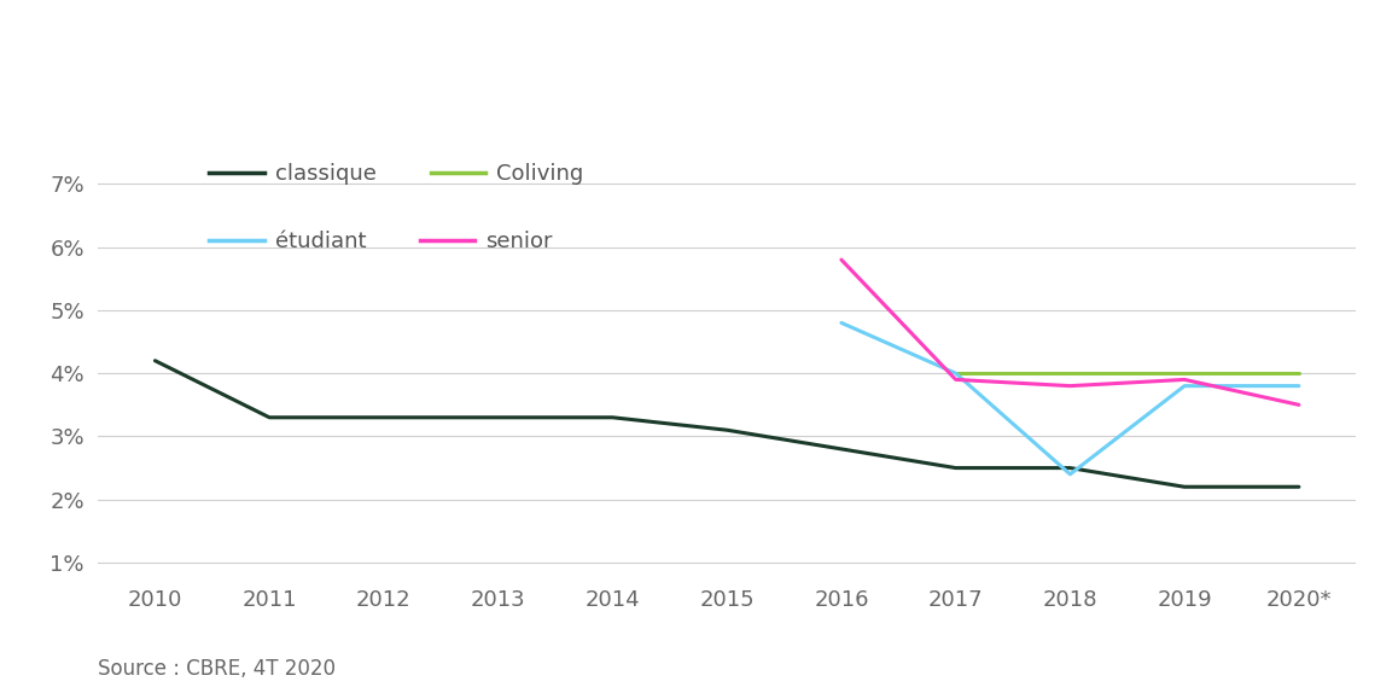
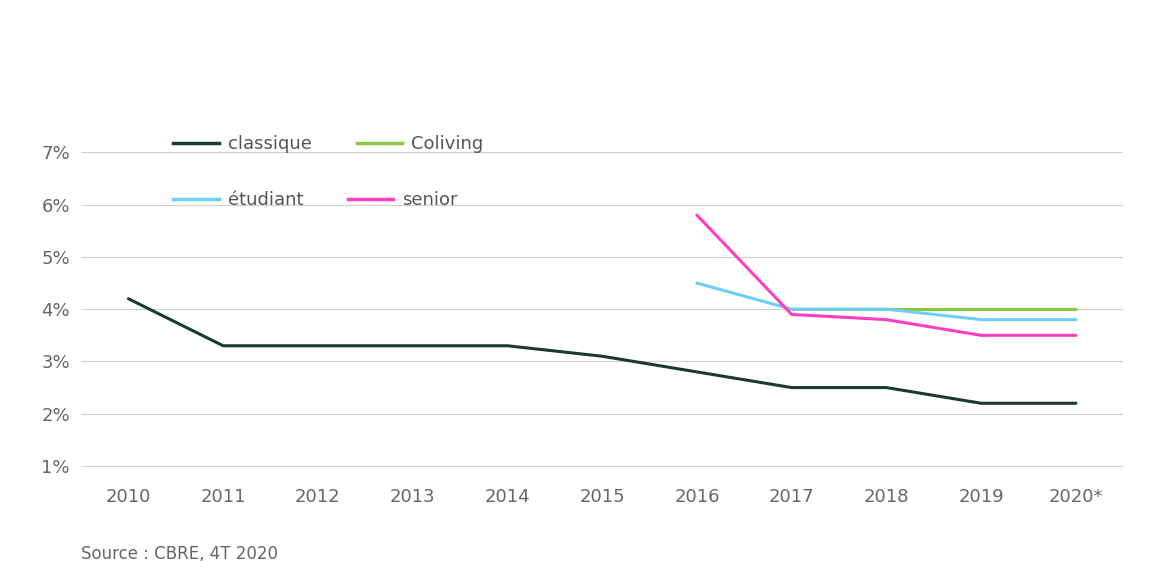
étudiant/2016: 4.8% -> 4.5%
étudiant/2018: 2.4% -> 4.0%
senior/2019: 3.9% -> 3.5%
